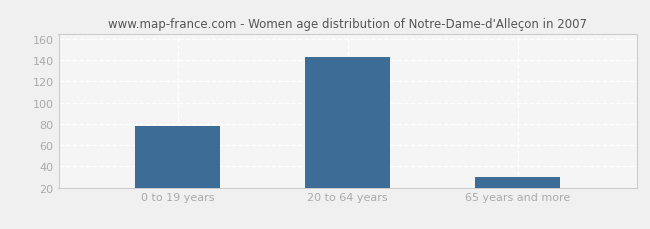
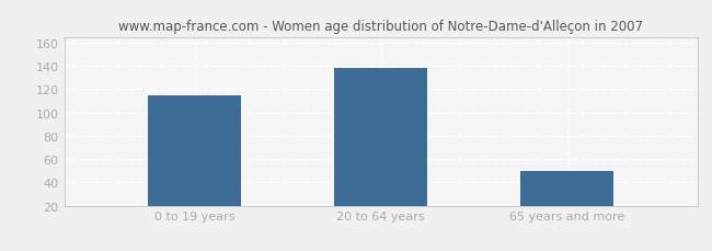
0 to 19 years: 78 -> 115
20 to 64 years: 143 -> 138
65 years and more: 30 -> 50
